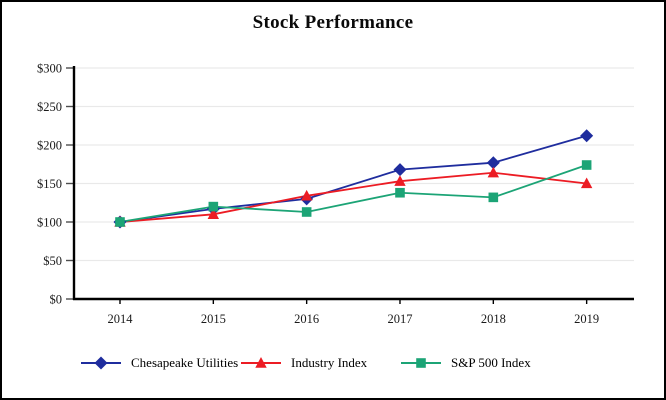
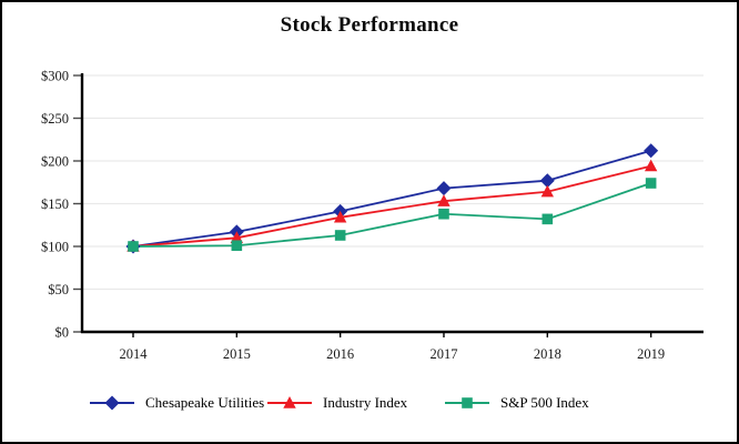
S&P 500 Index/2015: $120 -> $100
Chesapeake Utilities/2016: $130 -> $140
Industry Index/2019: $150 -> $190
